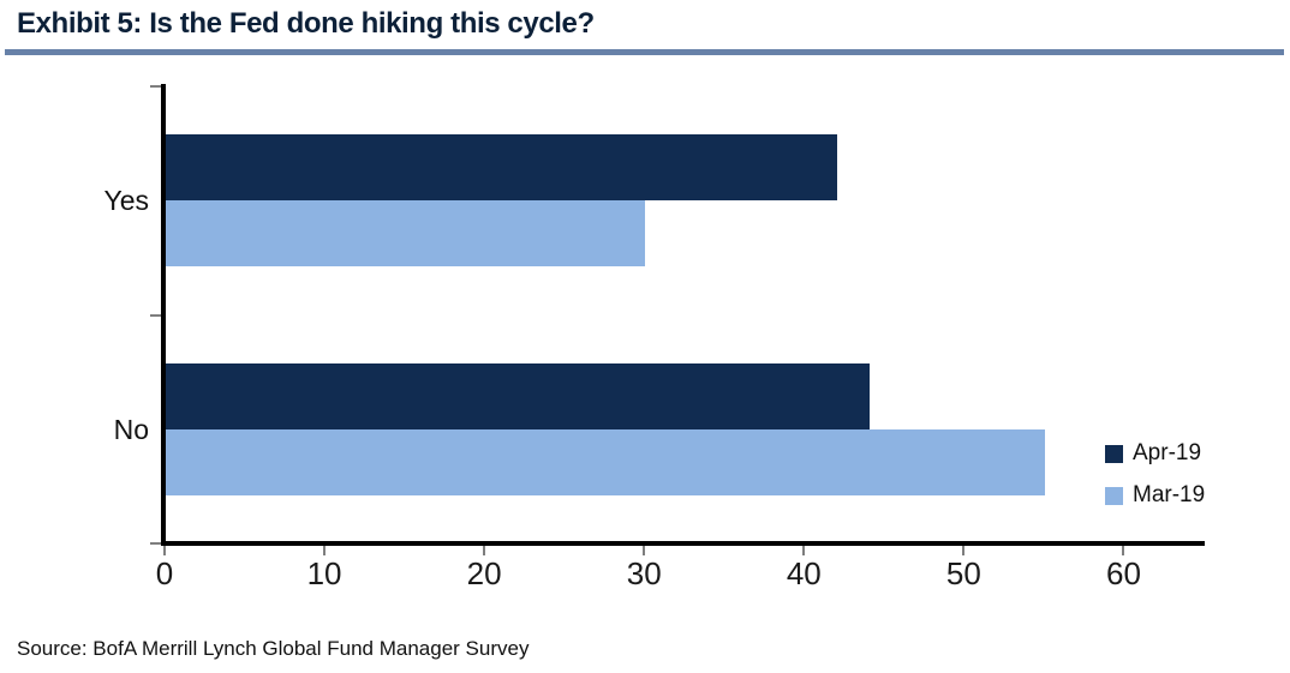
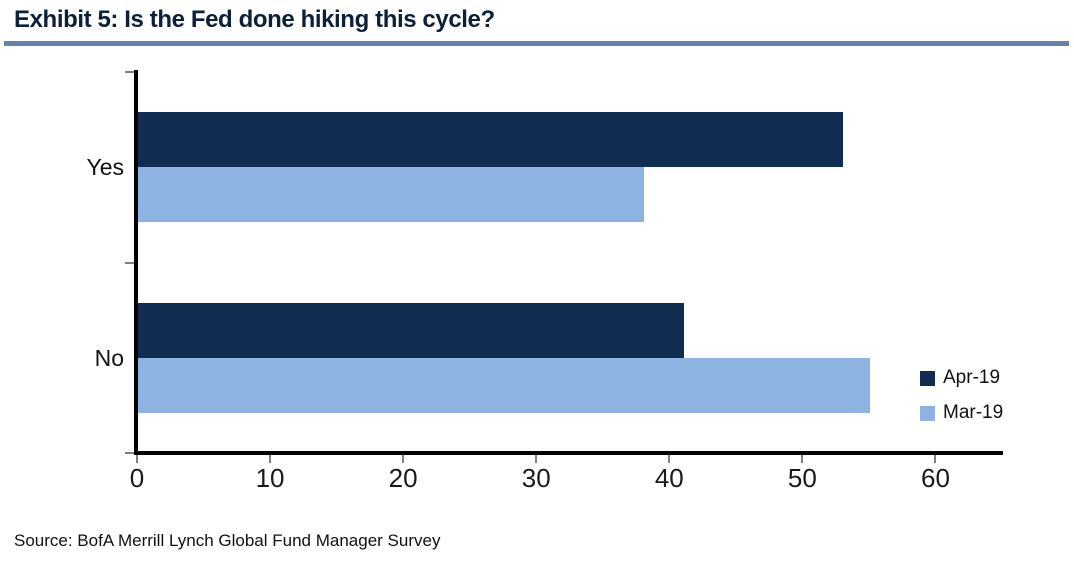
Apr-19/Yes: 42 -> 53
Mar-19/Yes: 30 -> 38
Apr-19/No: 44 -> 41
